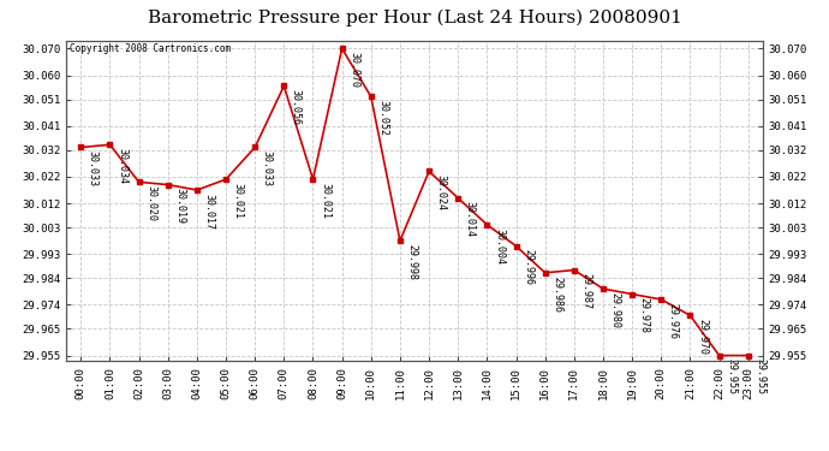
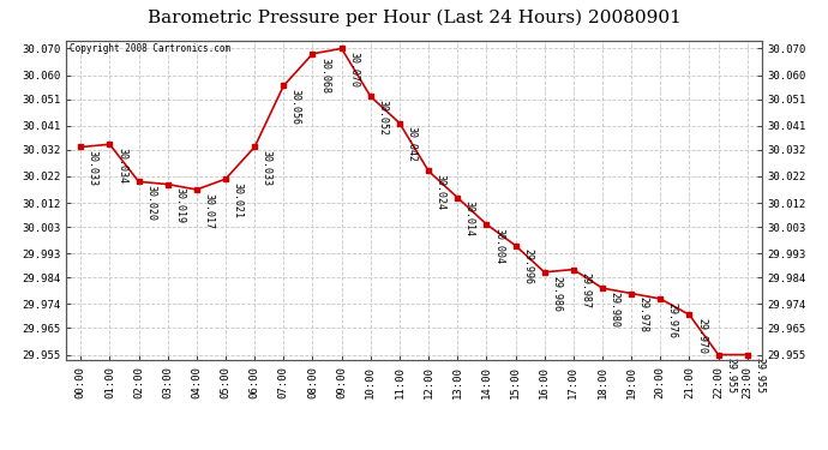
08:00: 30.021 -> 30.068
11:00: 29.998 -> 30.042
